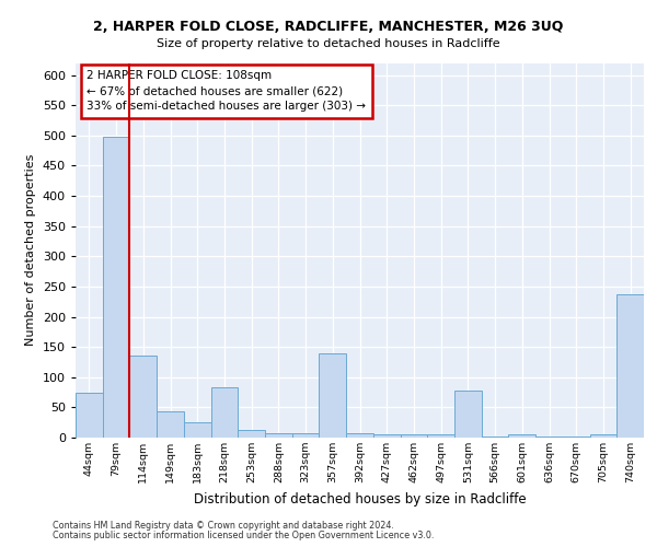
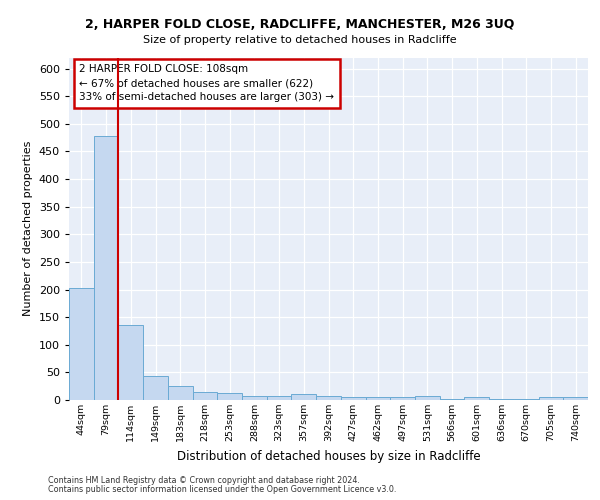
44sqm: 74 -> 203
79sqm: 498 -> 478
218sqm: 84 -> 15
357sqm: 140 -> 11
531sqm: 78 -> 8
740sqm: 238 -> 5
